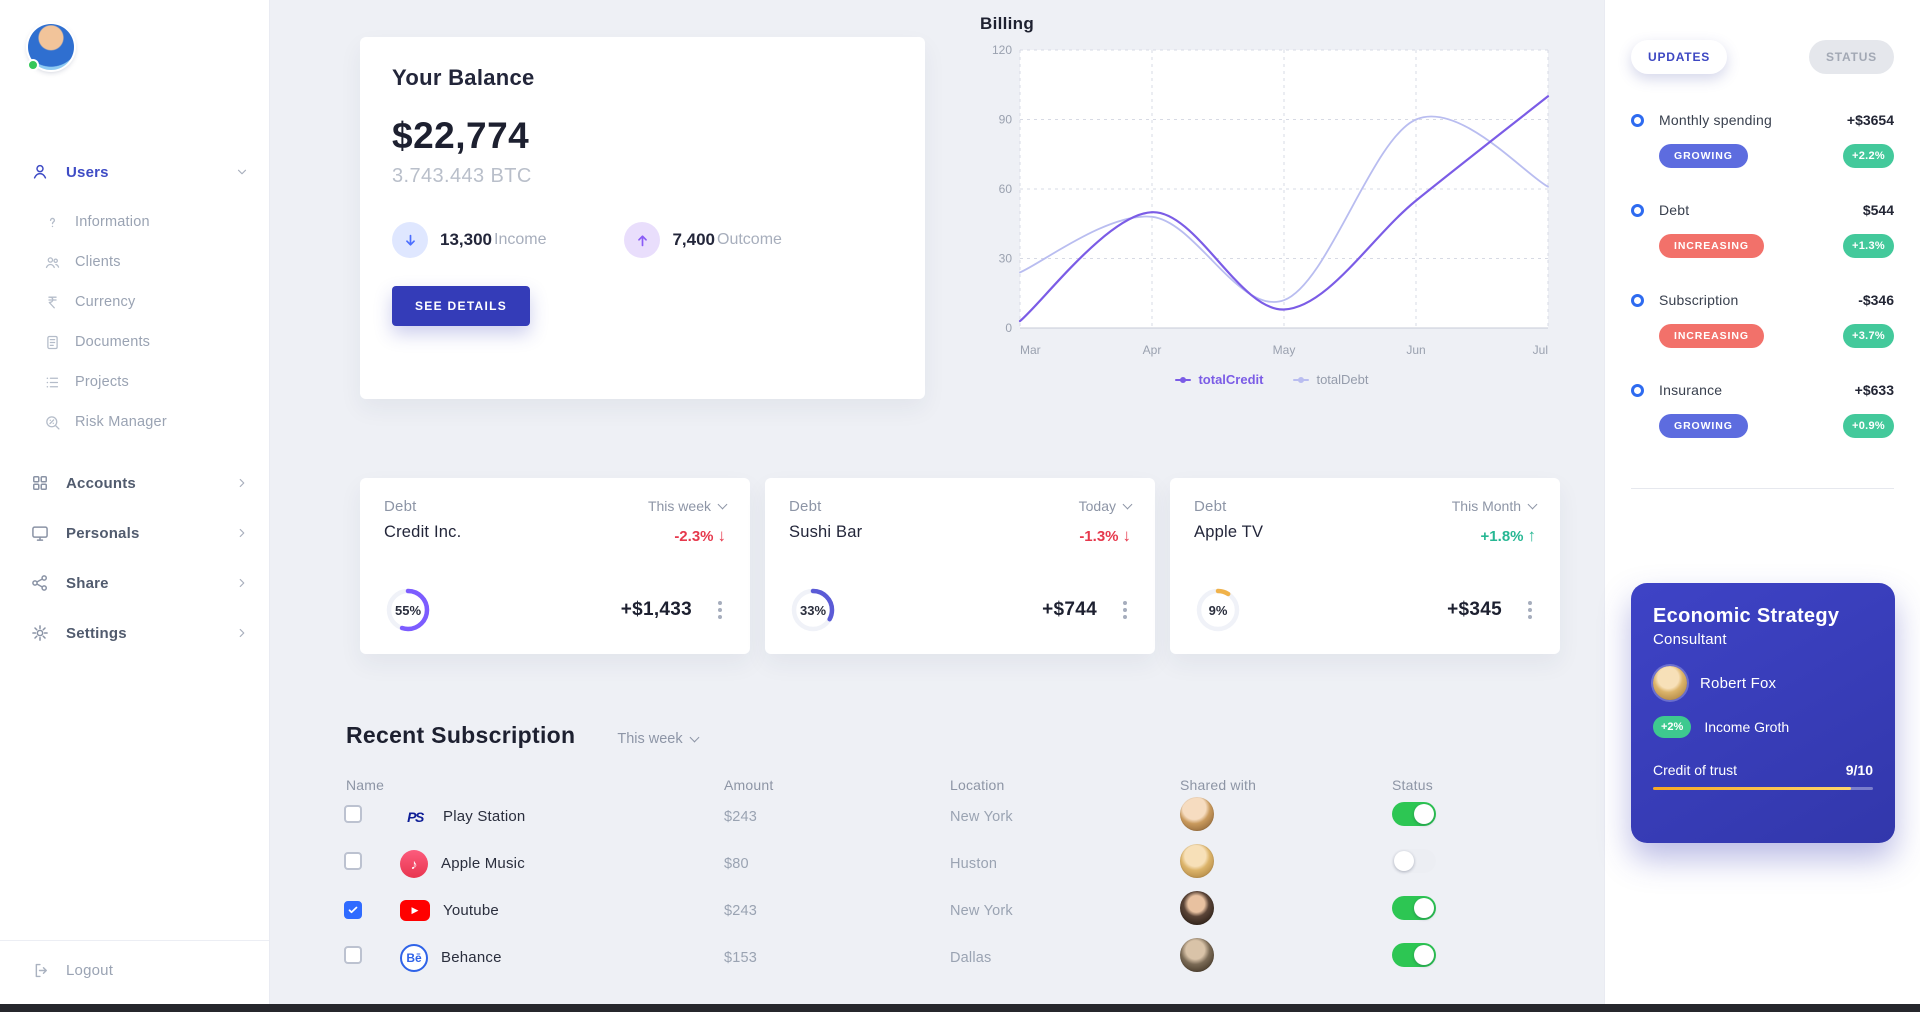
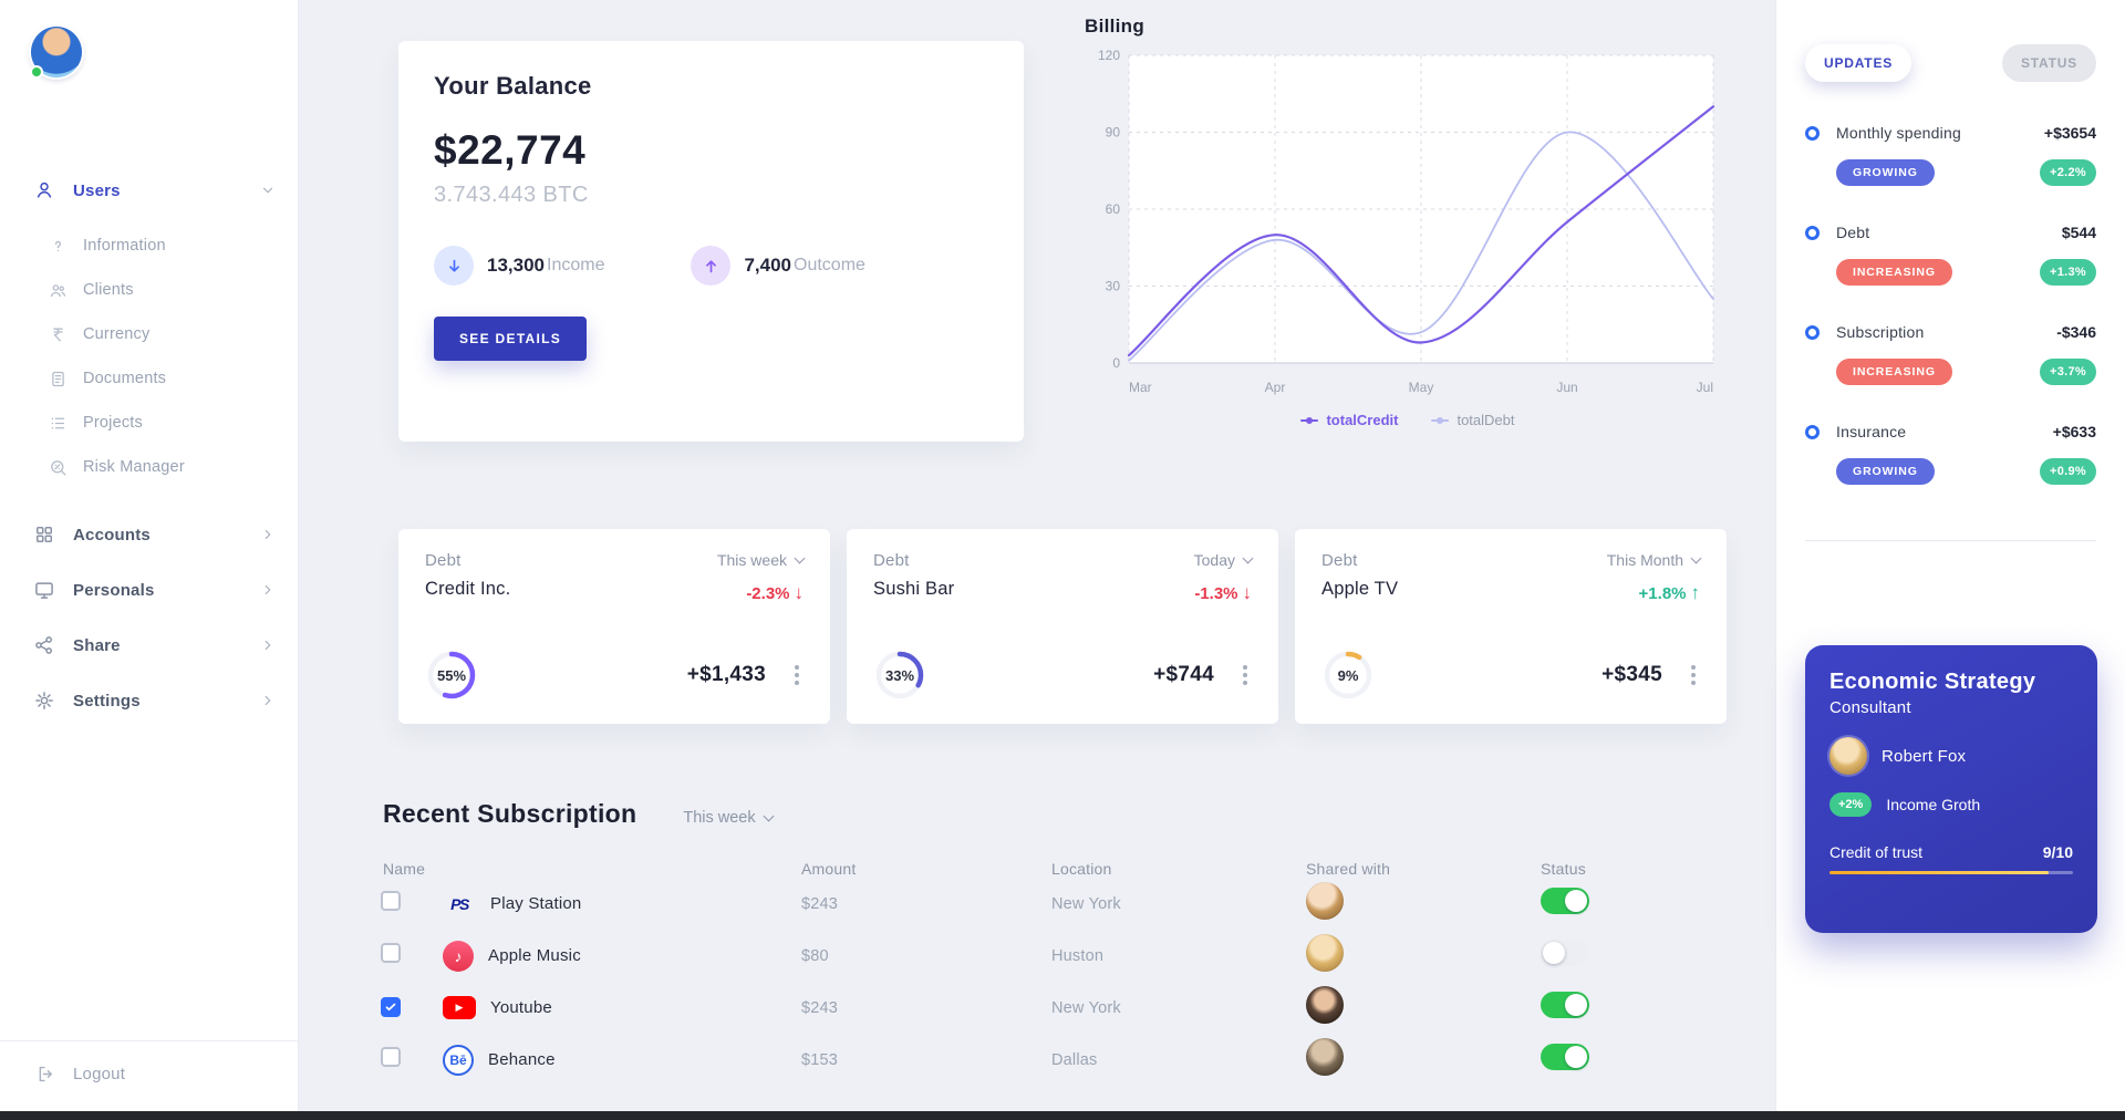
totalDebt/Mar: 24 -> 1
totalDebt/Jul: 61 -> 25
